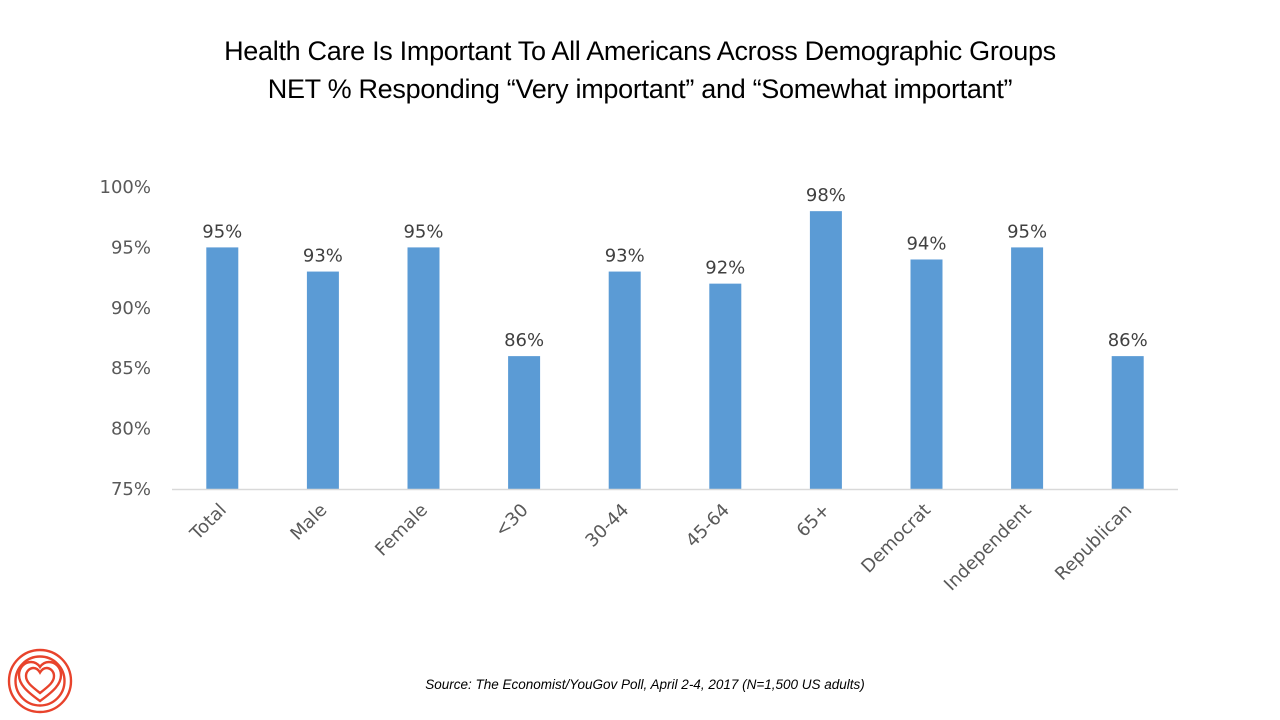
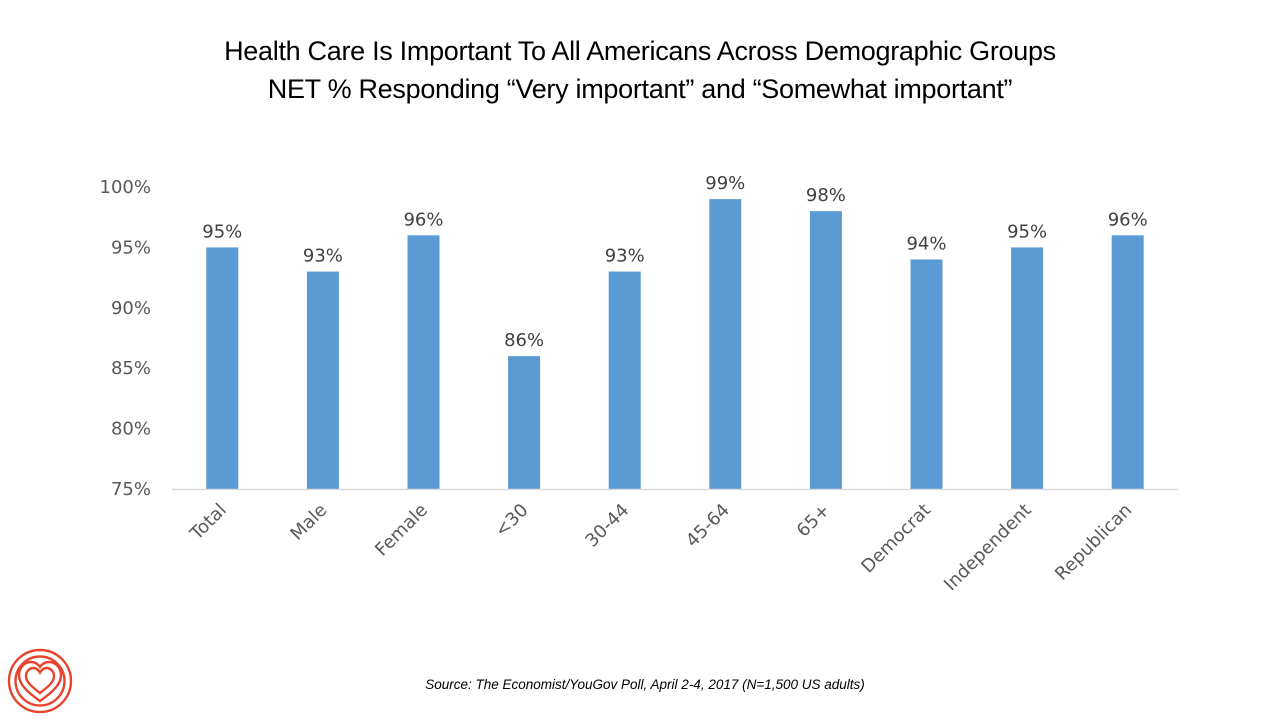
Female: 95% -> 96%
45-64: 92% -> 99%
Republican: 86% -> 96%
